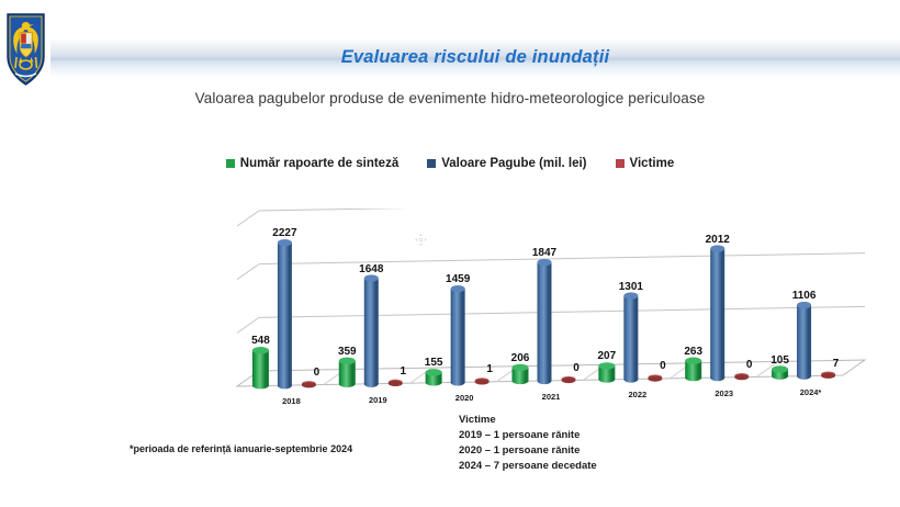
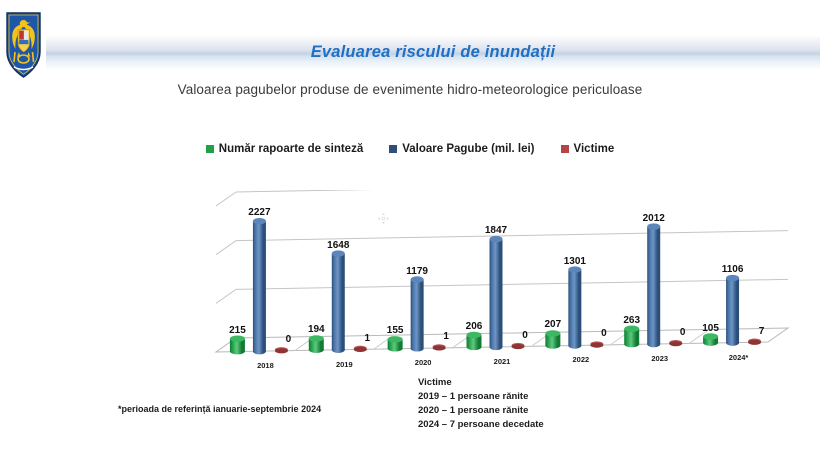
Număr rapoarte de sinteză/2018: 548 -> 215
Număr rapoarte de sinteză/2019: 359 -> 194
Valoare Pagube (mil. lei)/2020: 1459 -> 1179
